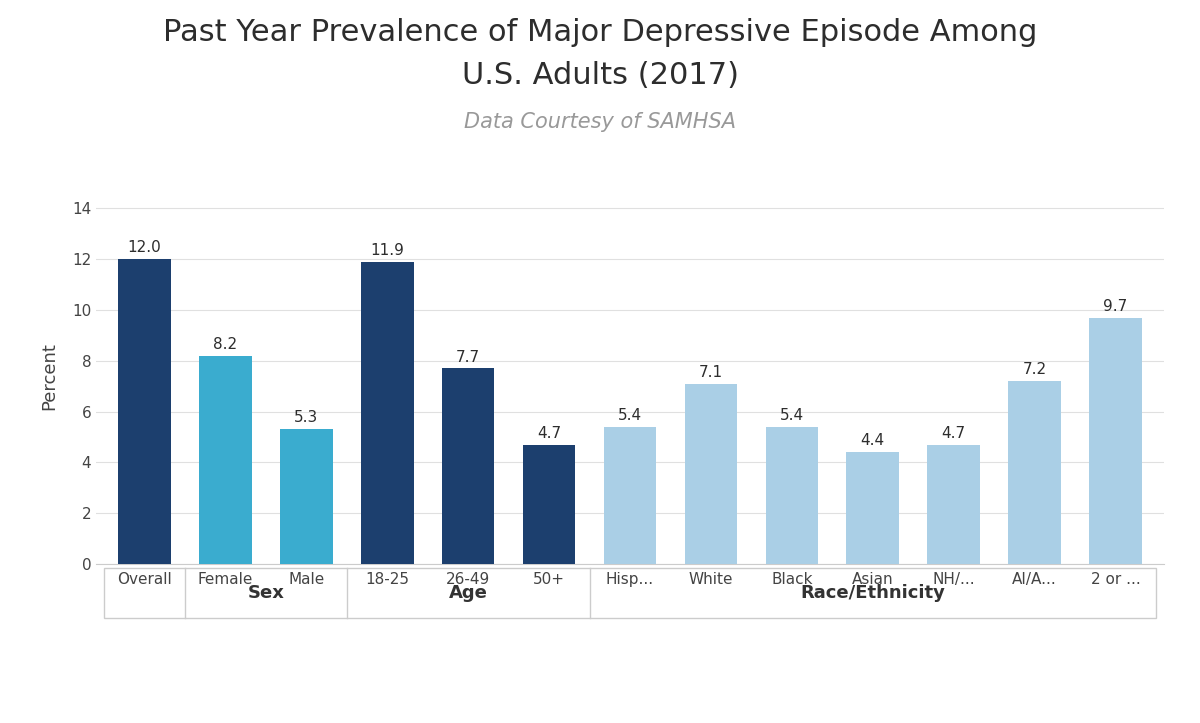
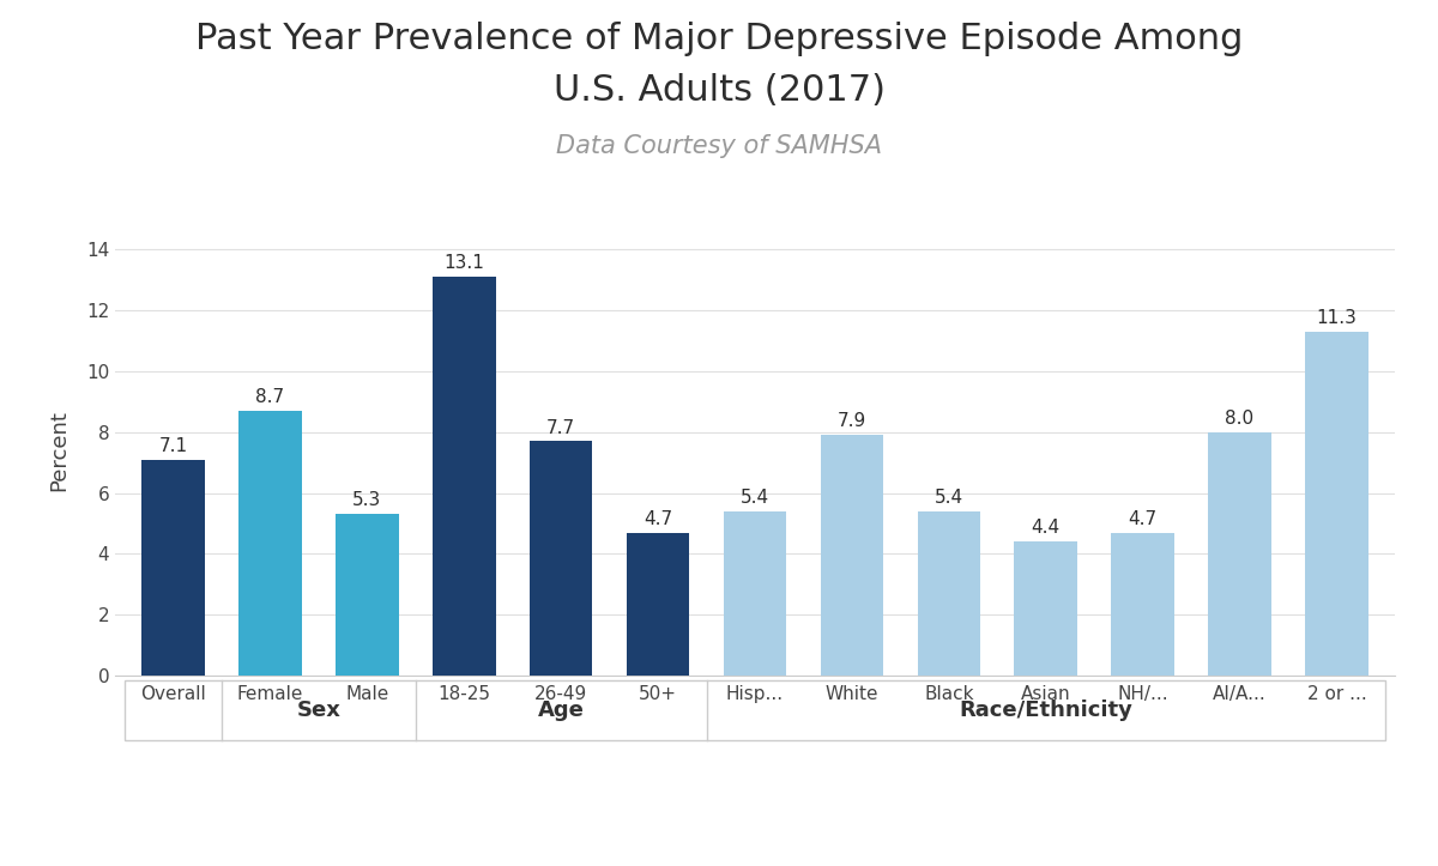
Overall: 12.0 -> 7.1
Female: 8.2 -> 8.7
18-25: 11.9 -> 13.1
White: 7.1 -> 7.9
AI/A...: 7.2 -> 8.0
2 or ...: 9.7 -> 11.3
